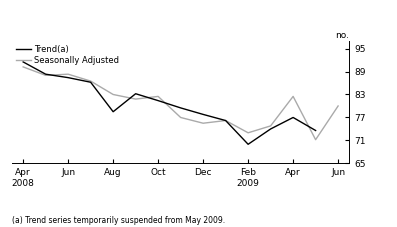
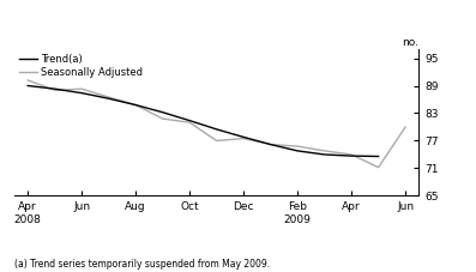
Trend(a)/Apr 2008: 91.5 -> 89.0
Trend(a)/Aug: 78.5 -> 84.8
Seasonally Adjusted/Aug: 83.0 -> 84.8
Seasonally Adjusted/Oct: 82.5 -> 81.0
Seasonally Adjusted/Dec: 75.5 -> 77.5
Trend(a)/Feb 2009: 70.0 -> 74.8
Seasonally Adjusted/Feb 2009: 73.0 -> 75.8
Trend(a)/Apr: 77.0 -> 73.7
Seasonally Adjusted/Apr: 82.5 -> 74.0
